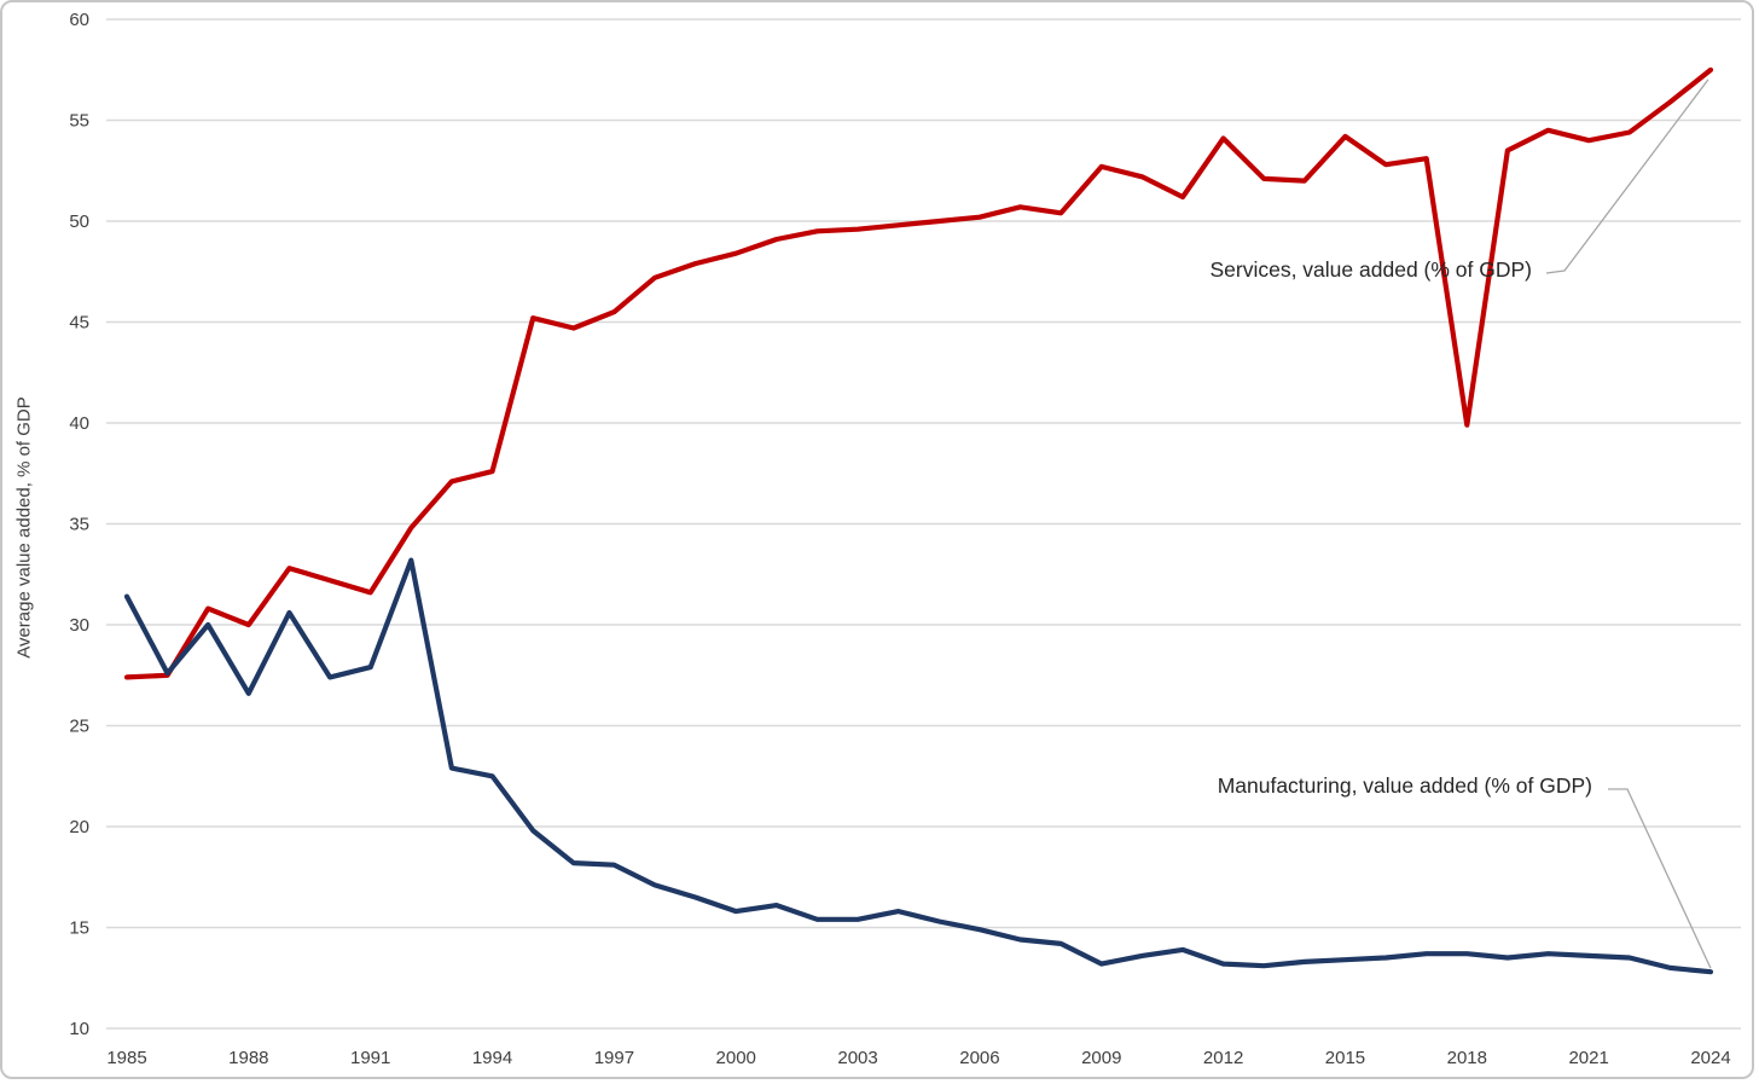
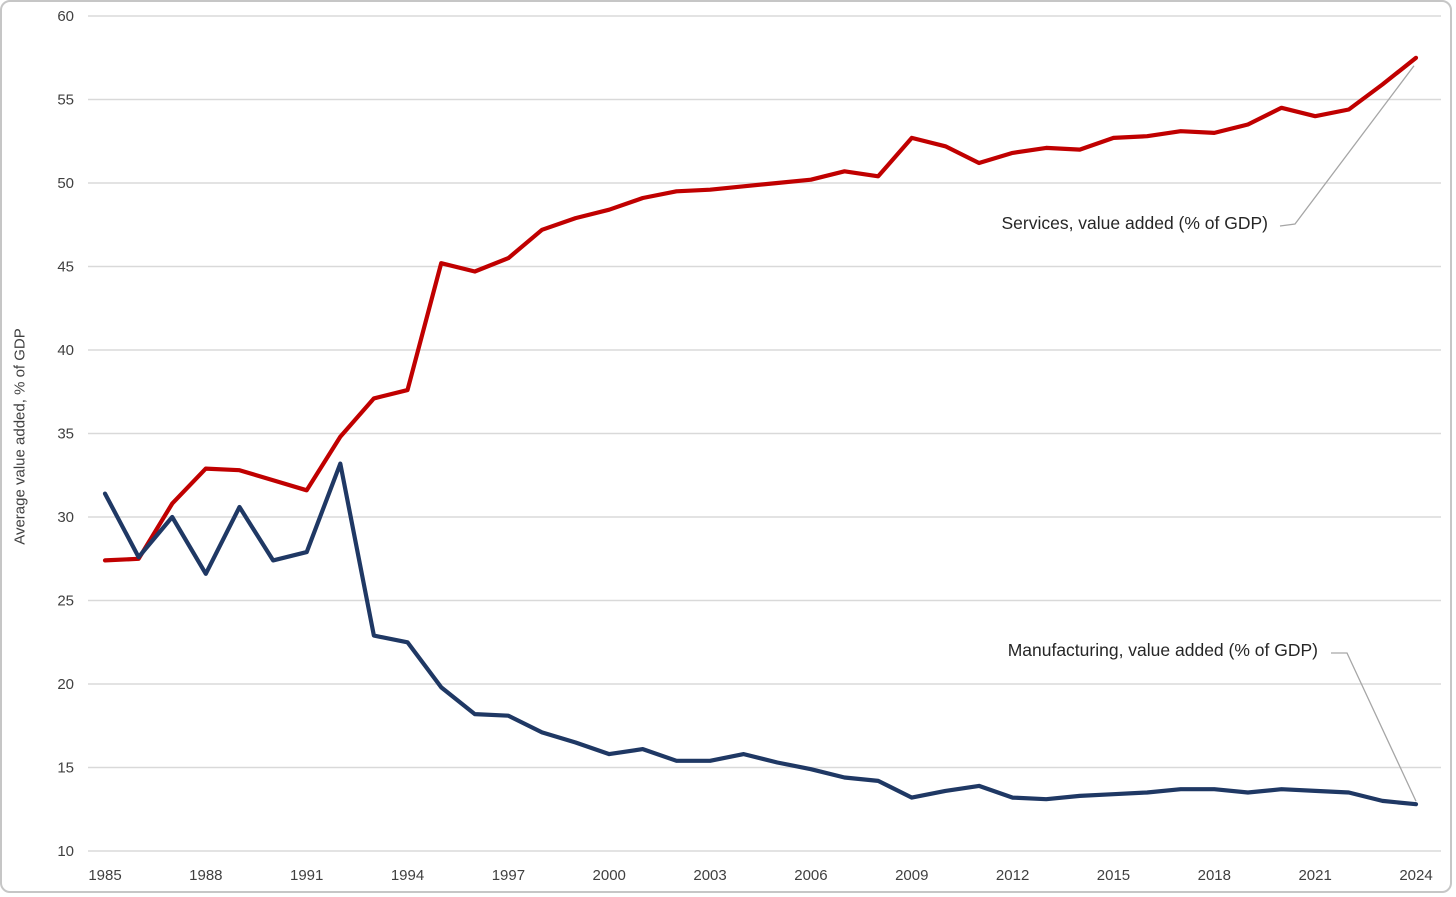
Services, value added (% of GDP)/1988: 30.0 -> 32.9
Services, value added (% of GDP)/2012: 54.1 -> 51.8
Services, value added (% of GDP)/2015: 54.2 -> 52.7
Services, value added (% of GDP)/2018: 39.9 -> 53.0
